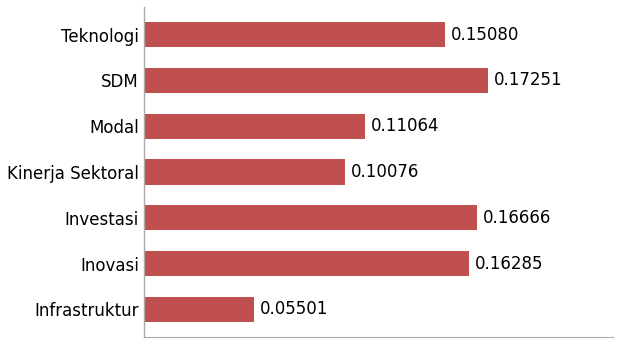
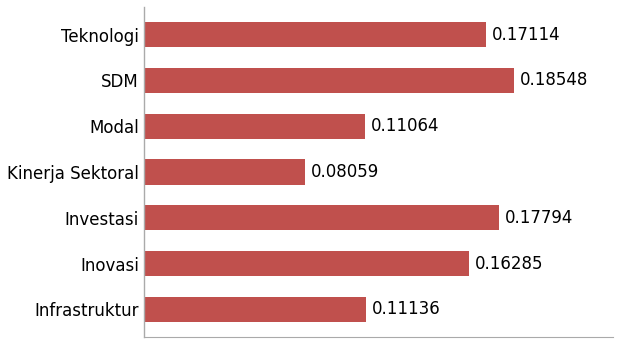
Teknologi: 0.15080 -> 0.17114
SDM: 0.17251 -> 0.18548
Kinerja Sektoral: 0.10076 -> 0.08059
Investasi: 0.16666 -> 0.17794
Infrastruktur: 0.05501 -> 0.11136
